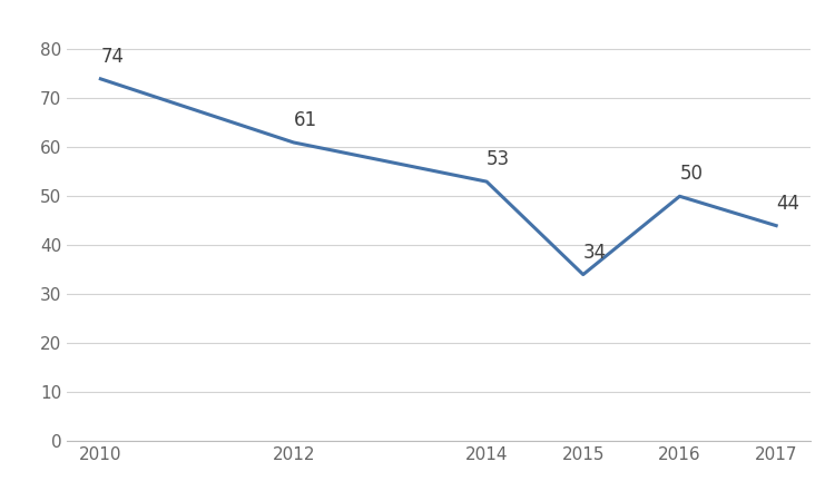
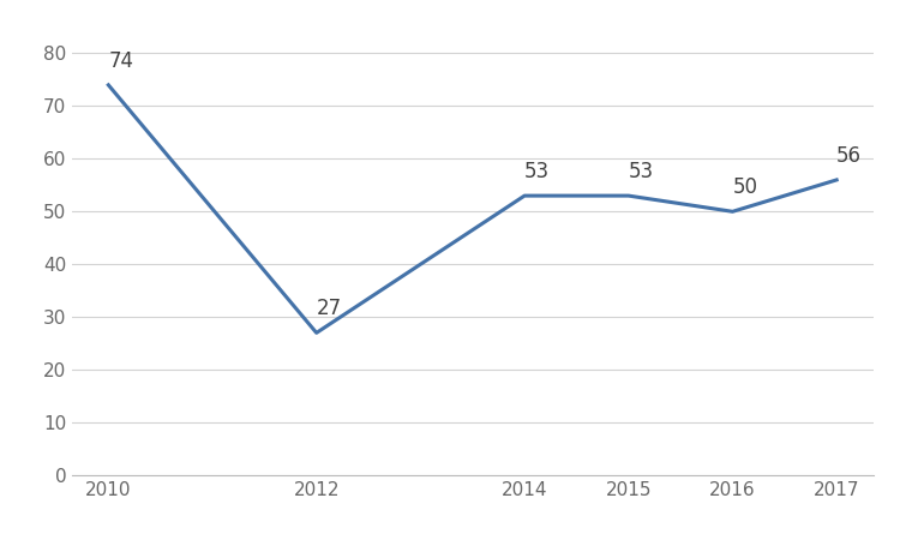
2012: 61 -> 27
2015: 34 -> 53
2017: 44 -> 56
